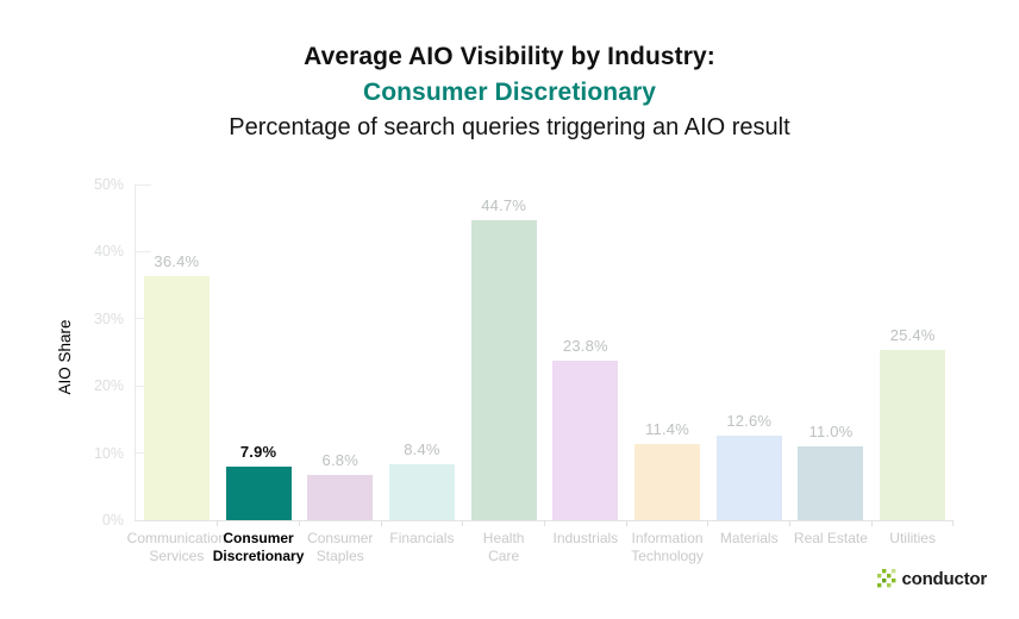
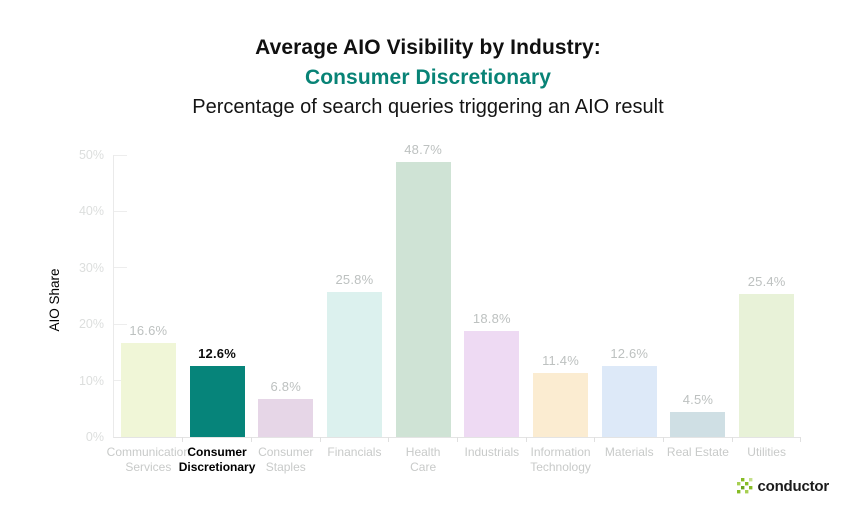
Communication Services: 36.4% -> 16.6%
Consumer Discretionary: 7.9% -> 12.6%
Financials: 8.4% -> 25.8%
Health Care: 44.7% -> 48.7%
Industrials: 23.8% -> 18.8%
Real Estate: 11.0% -> 4.5%
